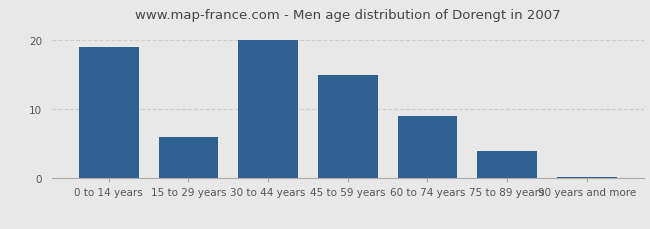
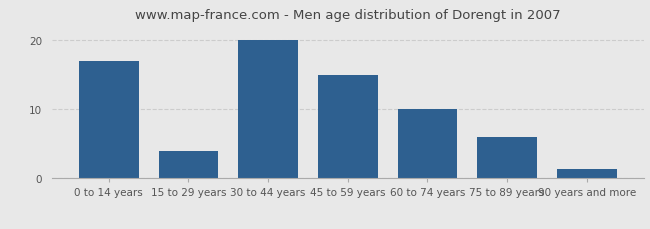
0 to 14 years: 19.0 -> 17.0
15 to 29 years: 6.0 -> 4.0
60 to 74 years: 9.0 -> 10.0
75 to 89 years: 4.0 -> 6.0
90 years and more: 0.2 -> 1.4
